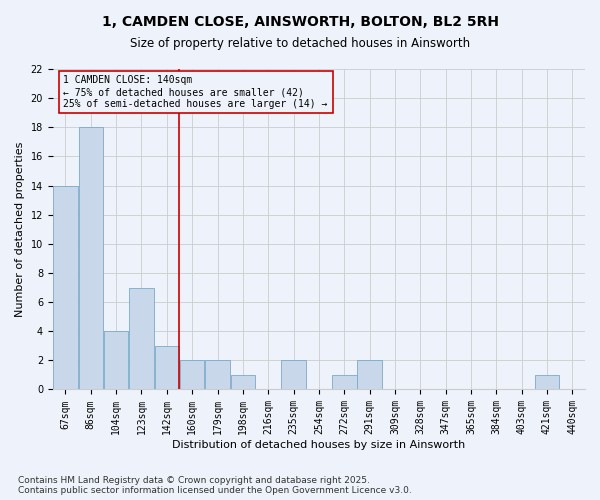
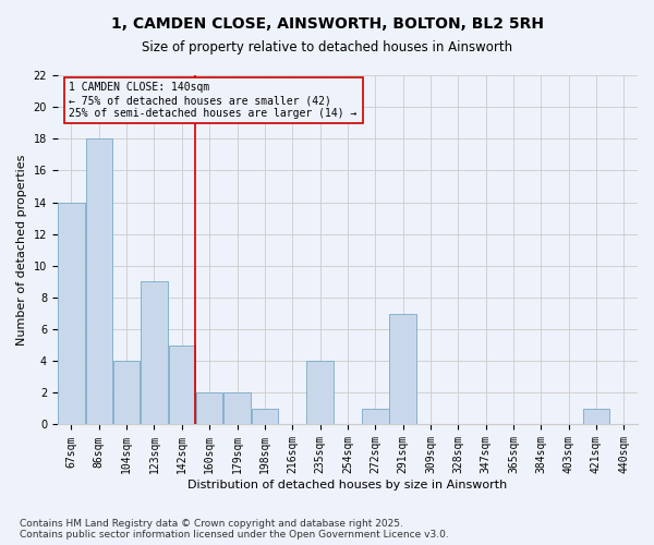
123sqm: 7 -> 9
142sqm: 3 -> 5
235sqm: 2 -> 4
291sqm: 2 -> 7
